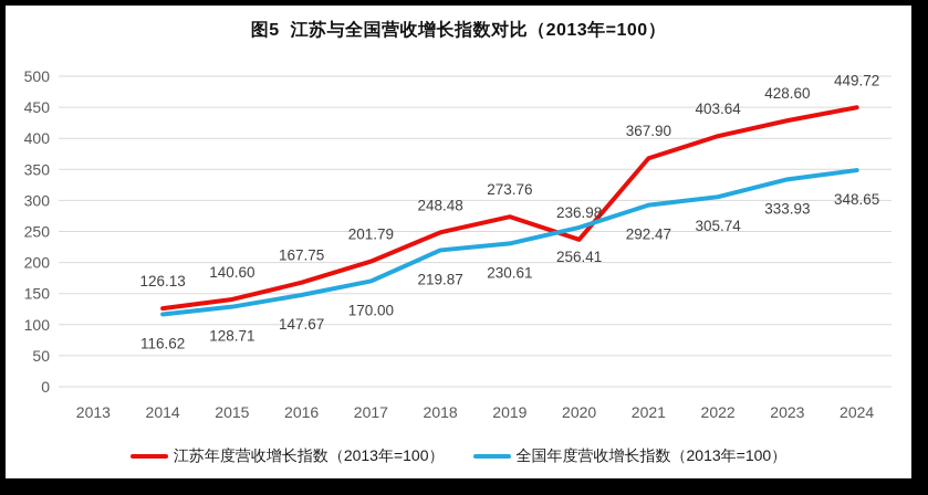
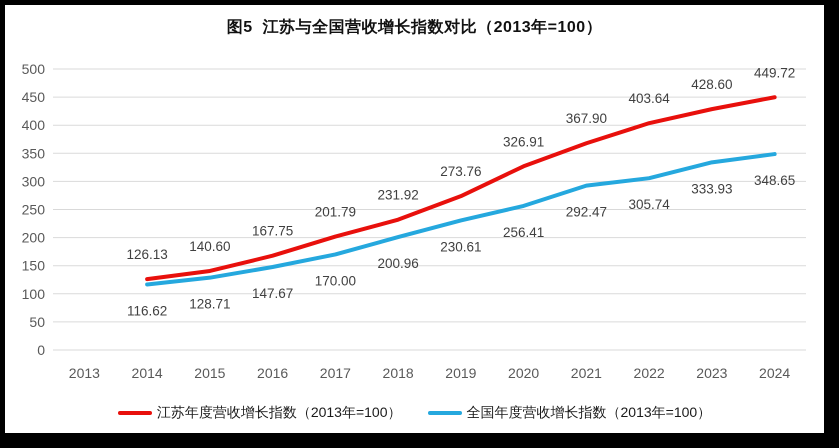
江苏年度营收增长指数（2013年=100）/2018: 248.48 -> 231.92
全国年度营收增长指数（2013年=100）/2018: 219.87 -> 200.96
江苏年度营收增长指数（2013年=100）/2020: 236.98 -> 326.91
